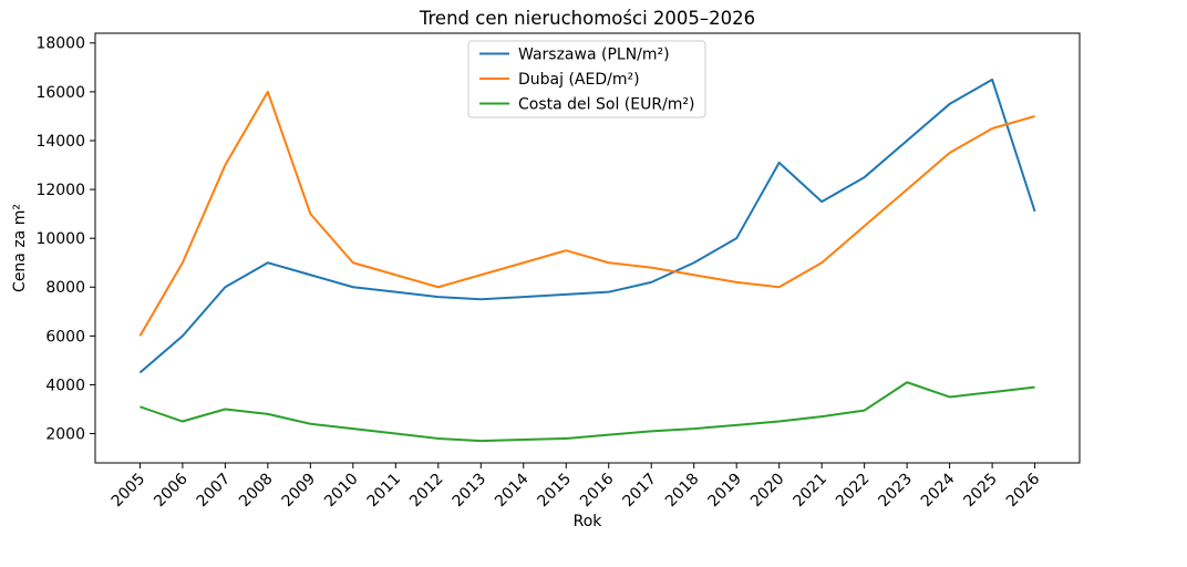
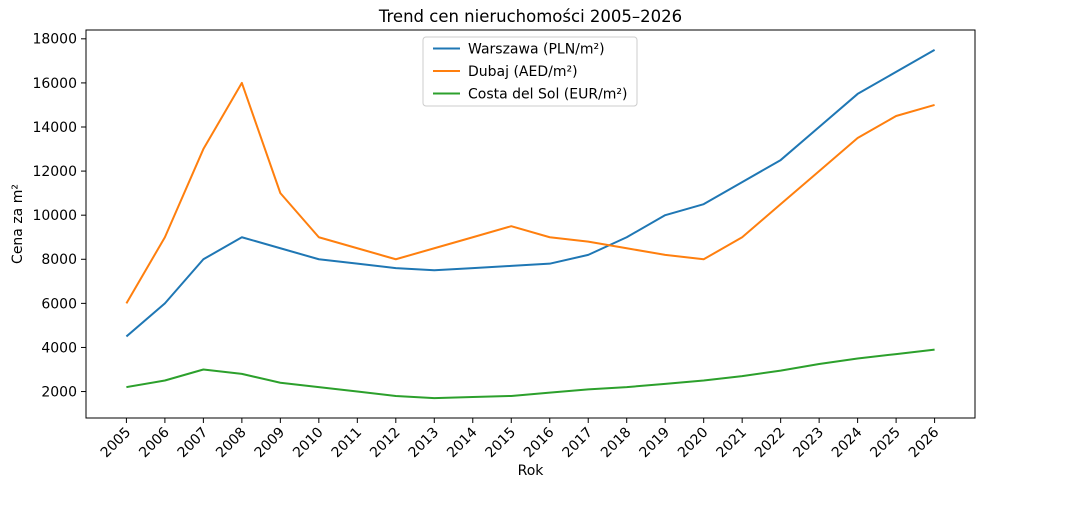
Costa del Sol (EUR/m²)/2005: 3100 -> 2200
Warszawa (PLN/m²)/2020: 13100 -> 10500
Costa del Sol (EUR/m²)/2023: 4100 -> 3200
Warszawa (PLN/m²)/2026: 11100 -> 17500
